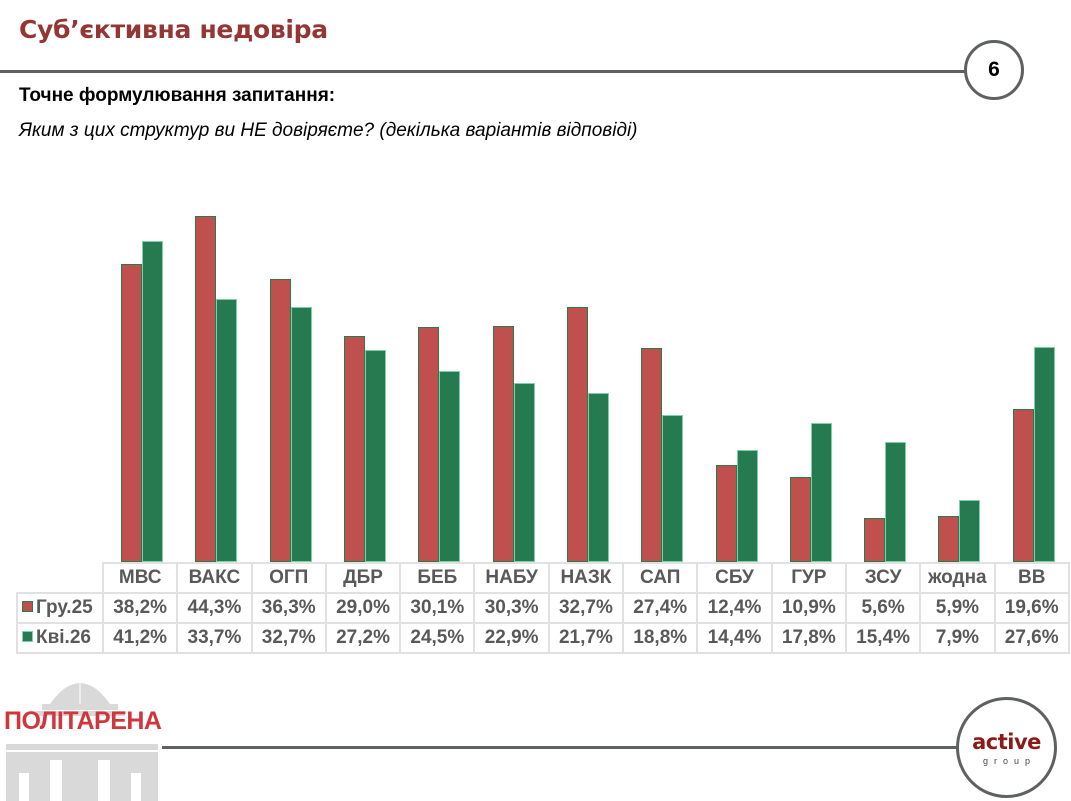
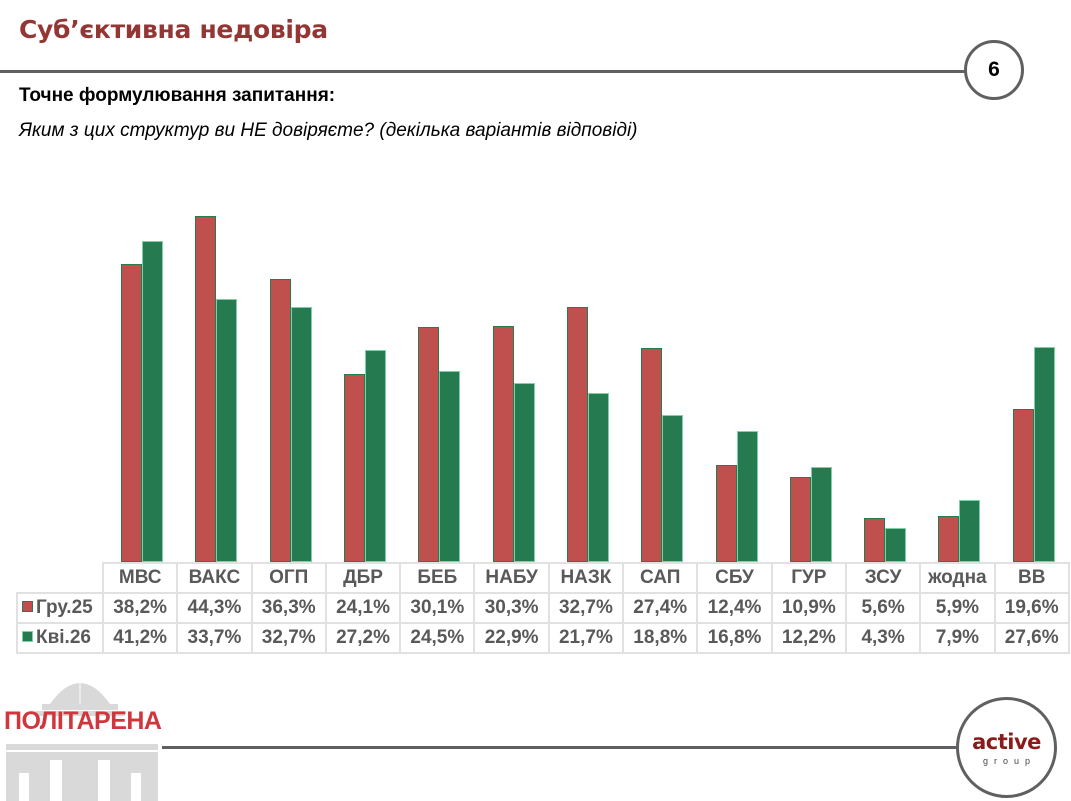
Гру.25/ДБР: 29,0% -> 24,1%
Кві.26/СБУ: 14,4% -> 16,8%
Кві.26/ГУР: 17,8% -> 12,2%
Кві.26/ЗСУ: 15,4% -> 4,3%
